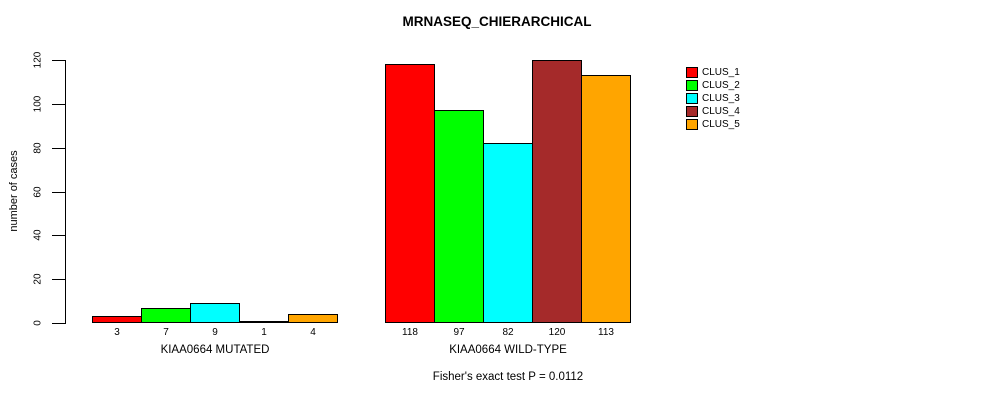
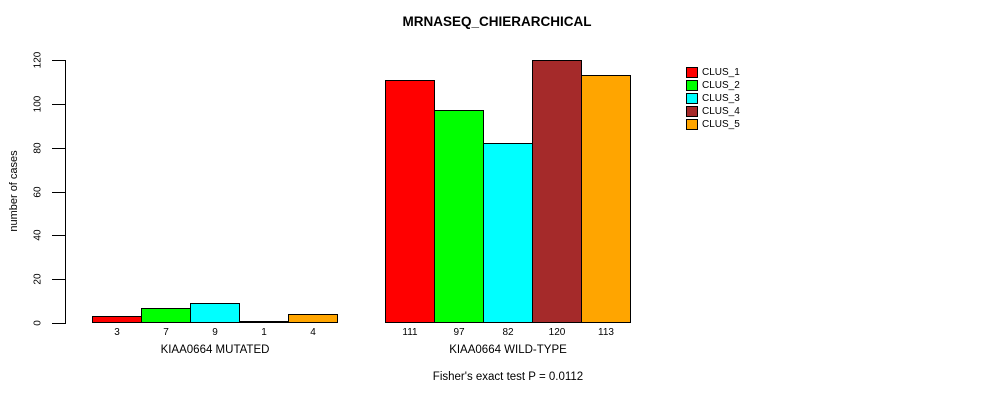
CLUS_1/KIAA0664 WILD-TYPE: 118 -> 111
